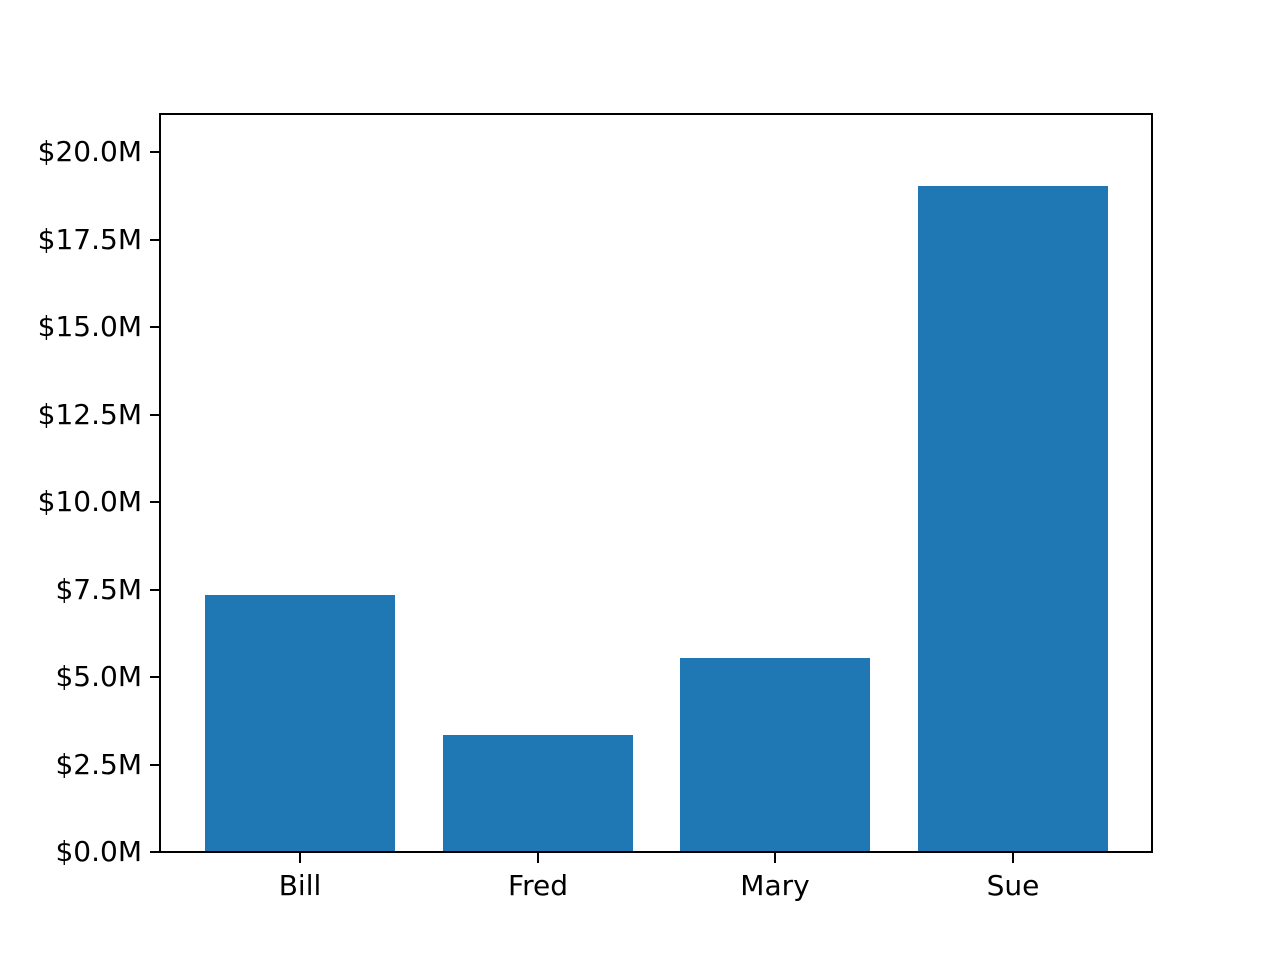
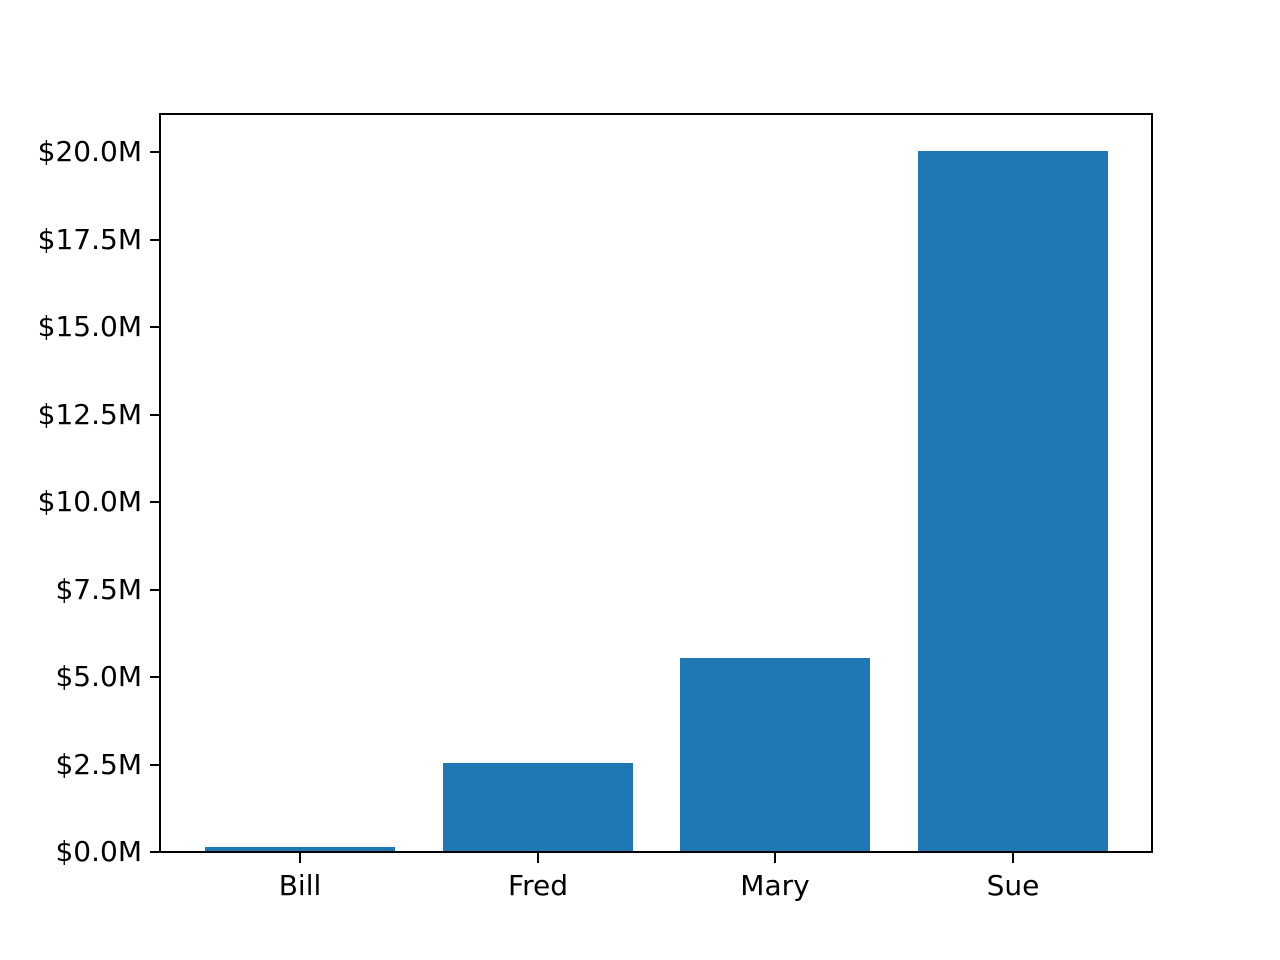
Bill: $7.3M -> $0.1M
Fred: $3.3M -> $2.5M
Sue: $19.0M -> $20.0M
